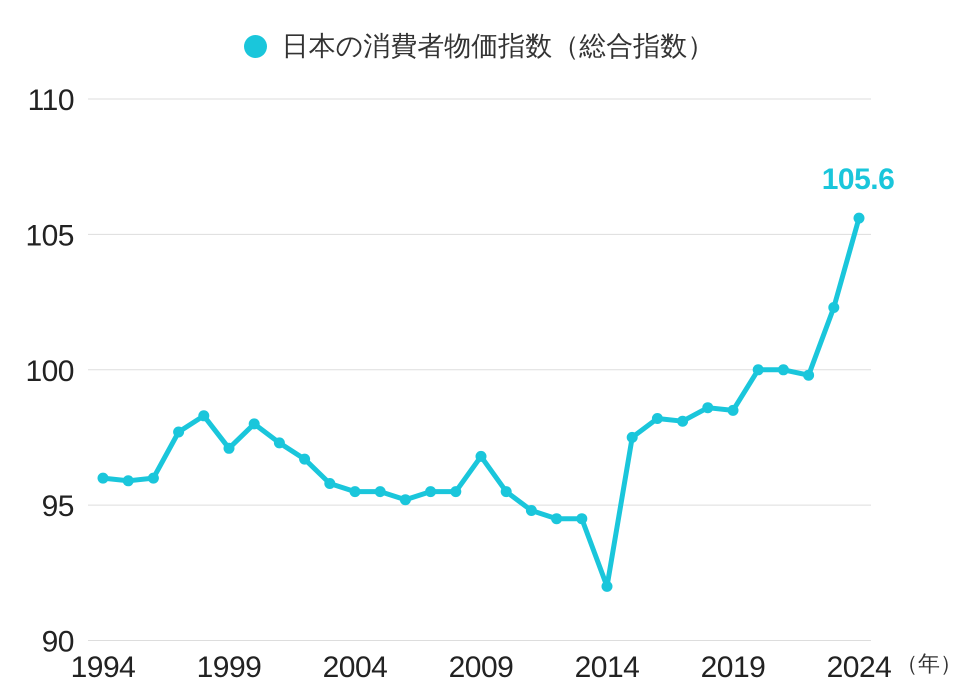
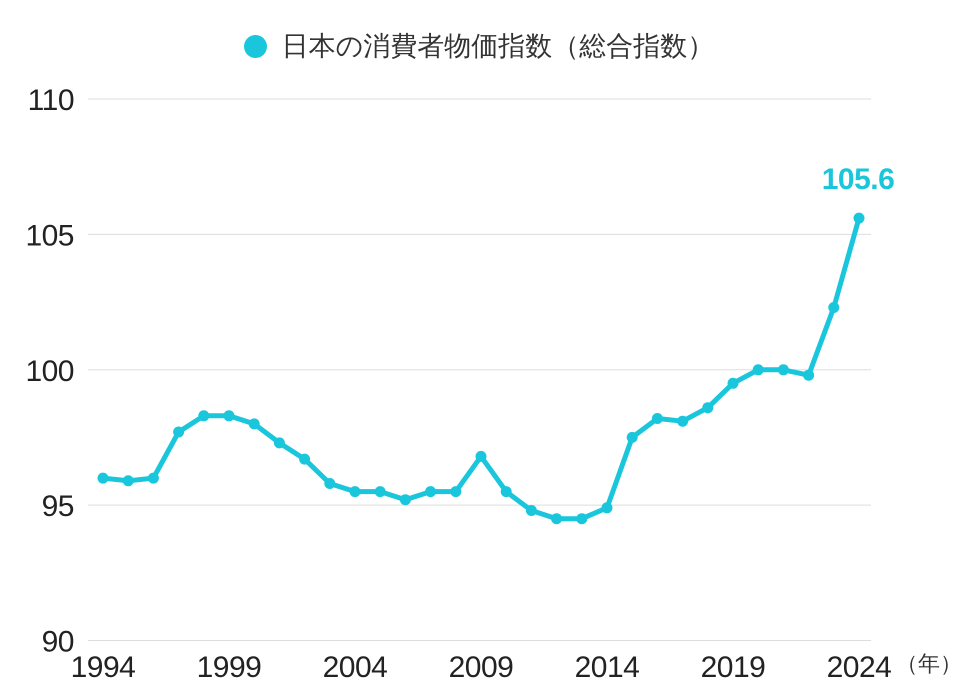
1999: 97.1 -> 98.3
2014: 92.0 -> 94.9
2019: 98.5 -> 99.5
